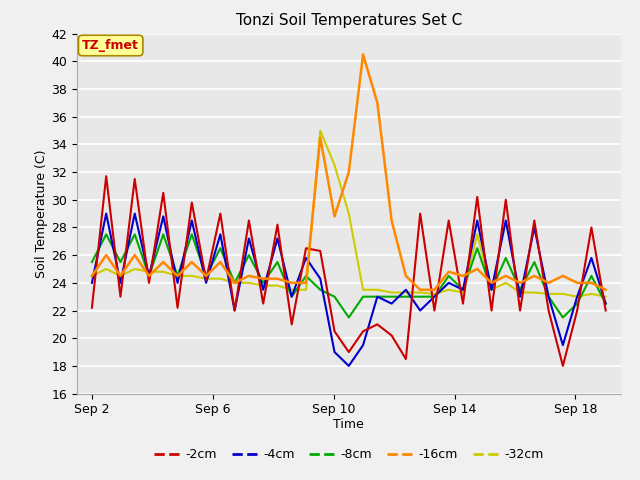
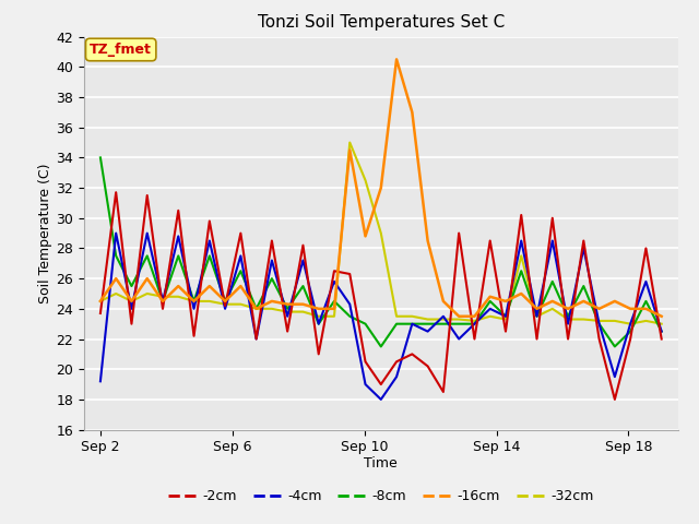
-2cm/Sep 2: 22.2 -> 23.7
-4cm/Sep 2: 24.0 -> 19.2
-8cm/Sep 2: 25.5 -> 34.0
